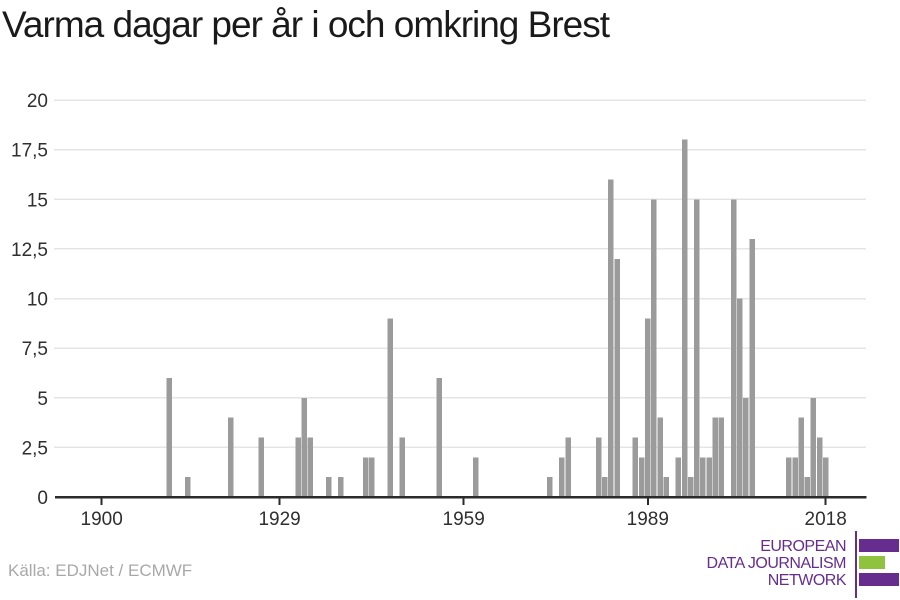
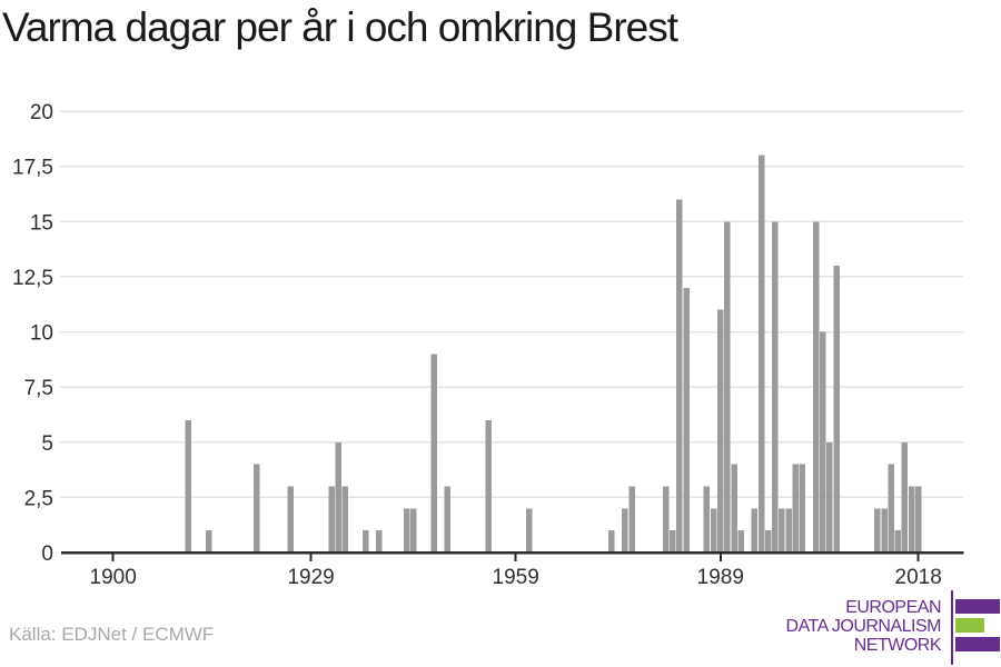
1989: 9 -> 11
2018: 2 -> 3
